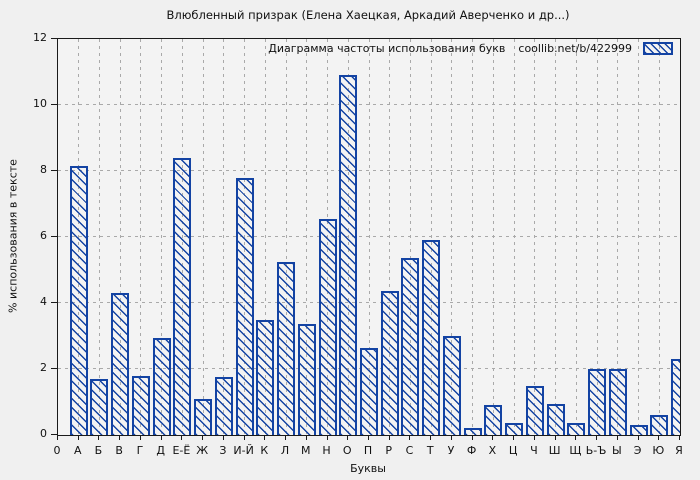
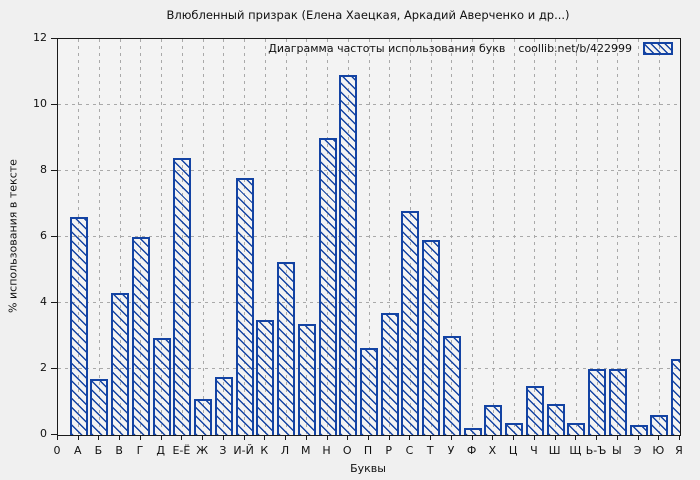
А: 8.2 -> 6.6
Г: 1.8 -> 6.0
Н: 6.5 -> 9.0
Р: 4.3 -> 3.7
С: 5.3 -> 6.8
